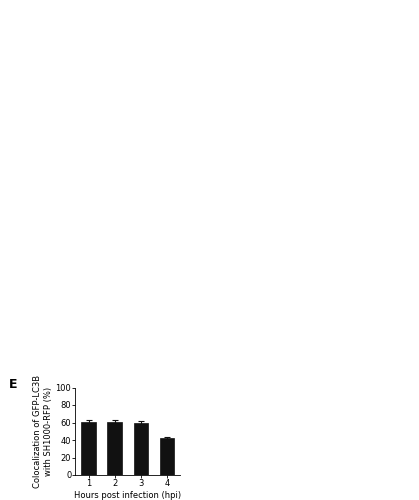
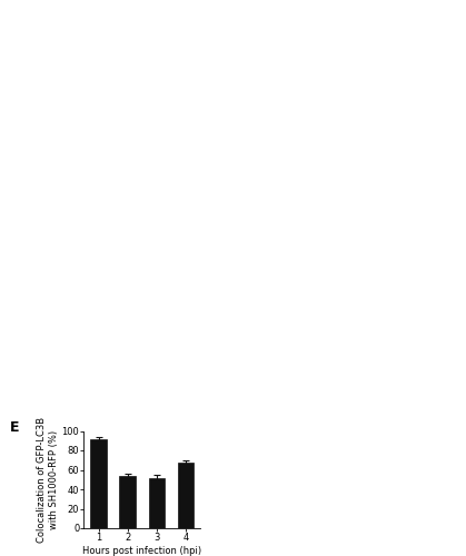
1: 61 -> 92
2: 61 -> 54
3: 59 -> 52
4: 42 -> 68
